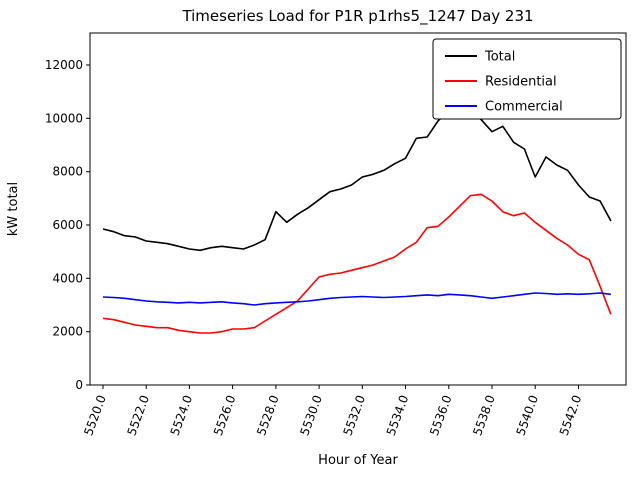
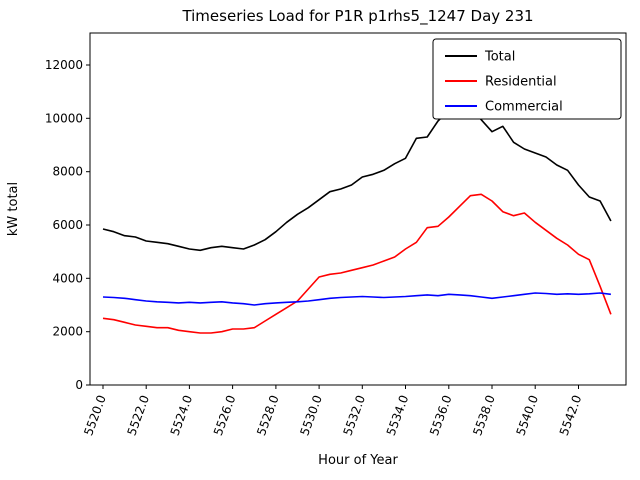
Total/5528.0: 6500 -> 5800
Total/5540.0: 7800 -> 8700
